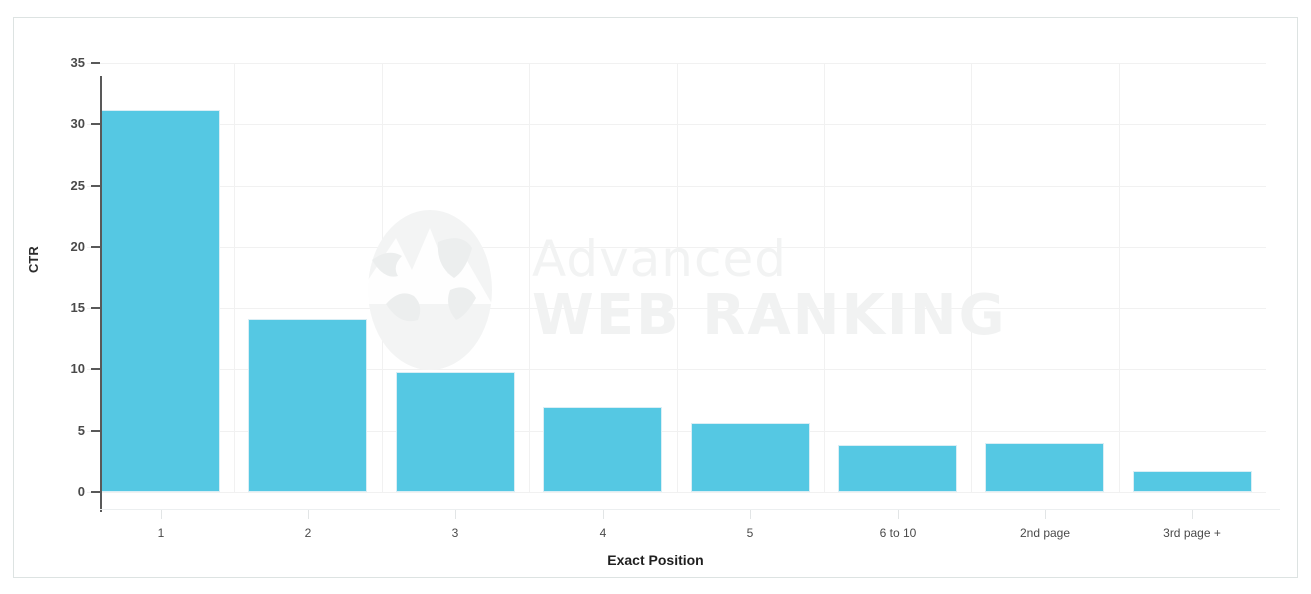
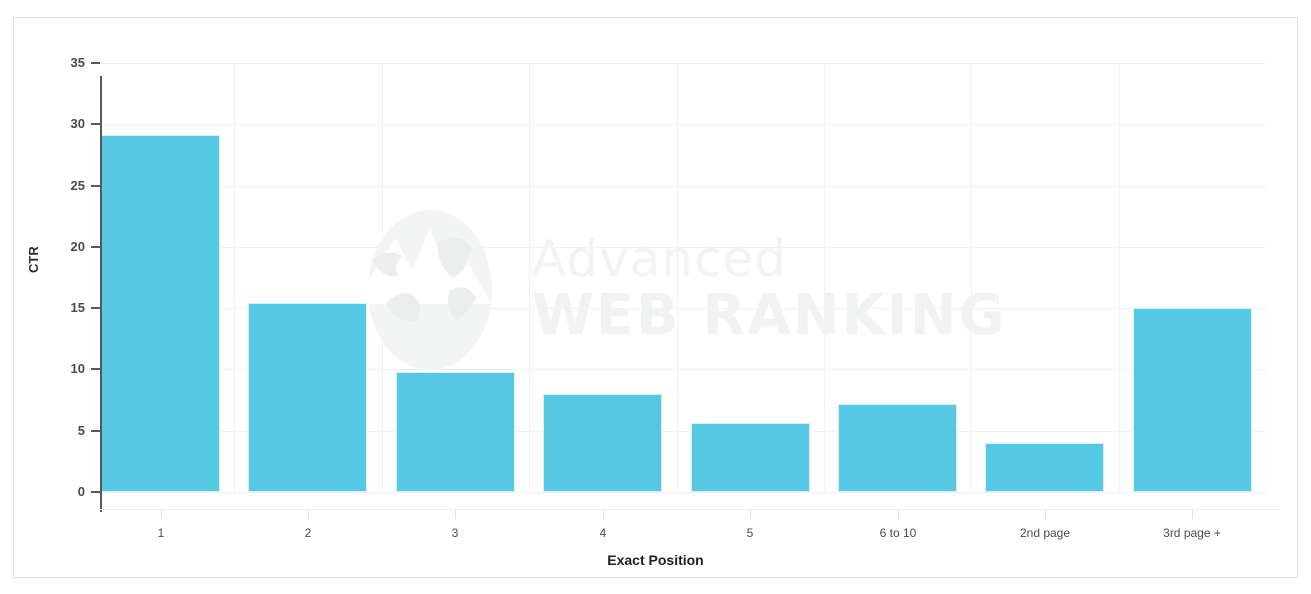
1: 31.2 -> 29.1
2: 14.1 -> 15.4
4: 6.9 -> 8.0
6 to 10: 3.8 -> 7.2
3rd page +: 1.7 -> 15.0
